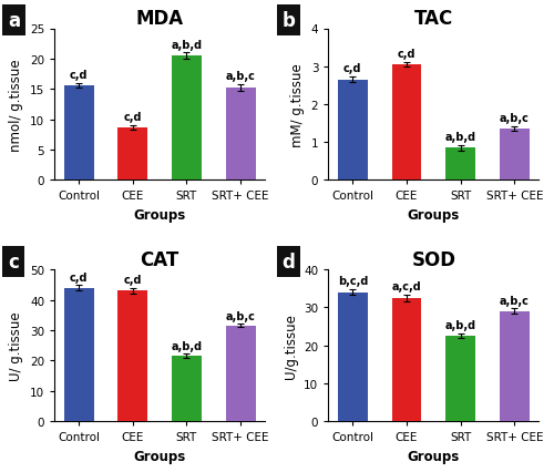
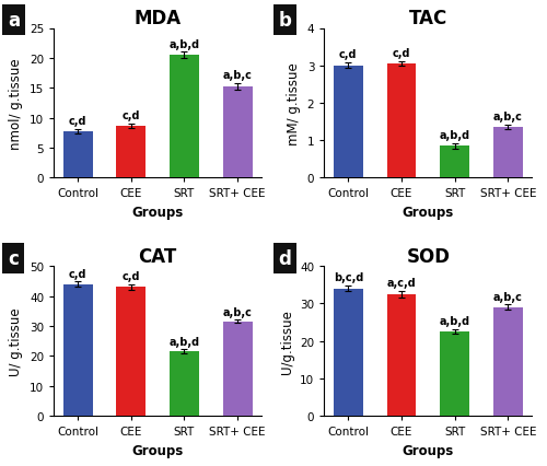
MDA/Control: 15.6 -> 7.8
TAC/Control: 2.65 -> 3.00
